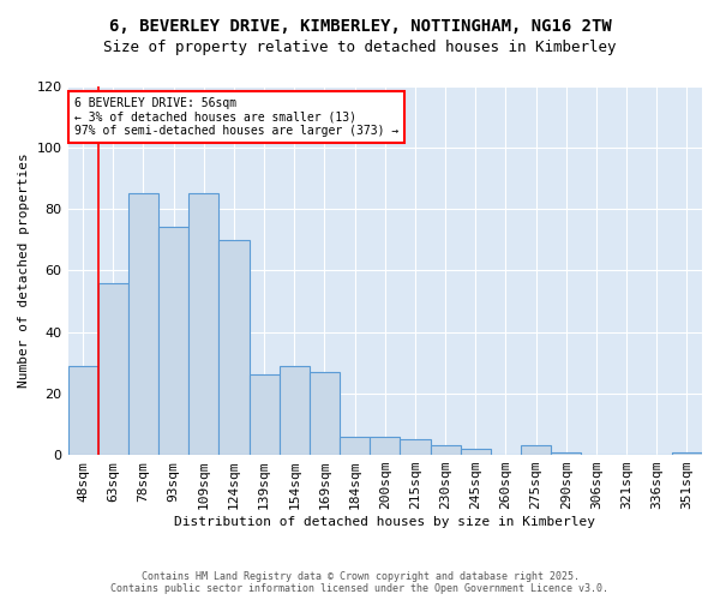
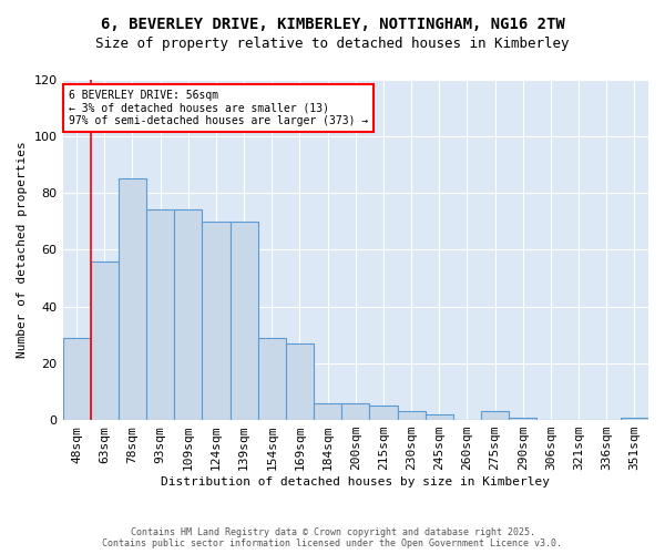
109sqm: 85 -> 74
139sqm: 26 -> 70
